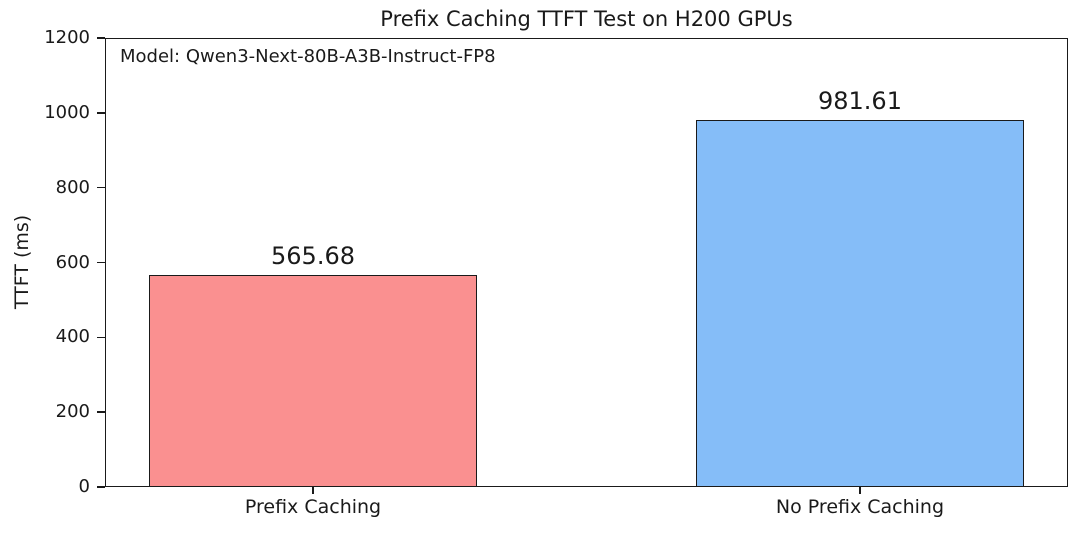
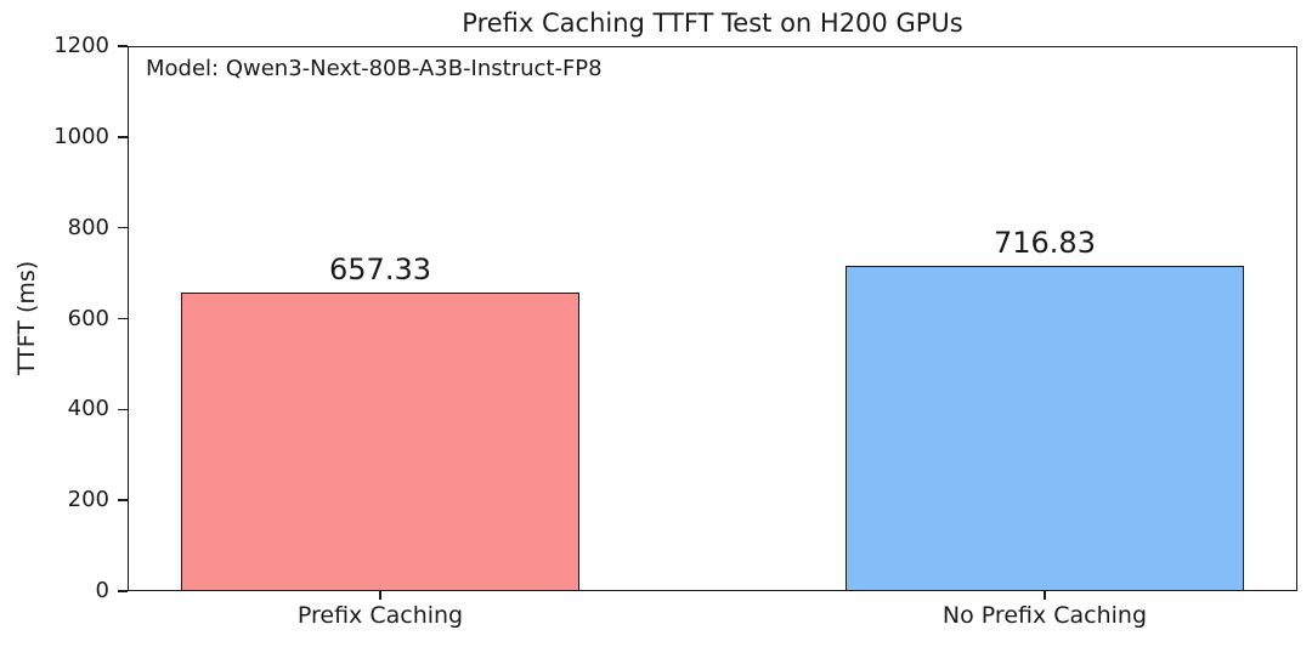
Prefix Caching: 565.68 -> 657.33
No Prefix Caching: 981.61 -> 716.83
